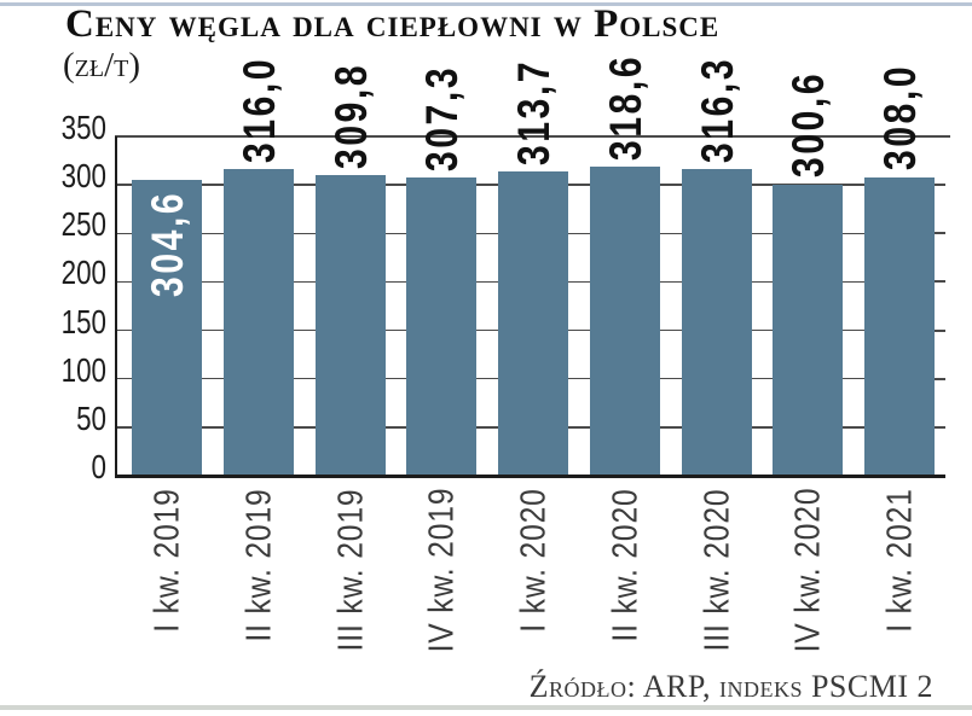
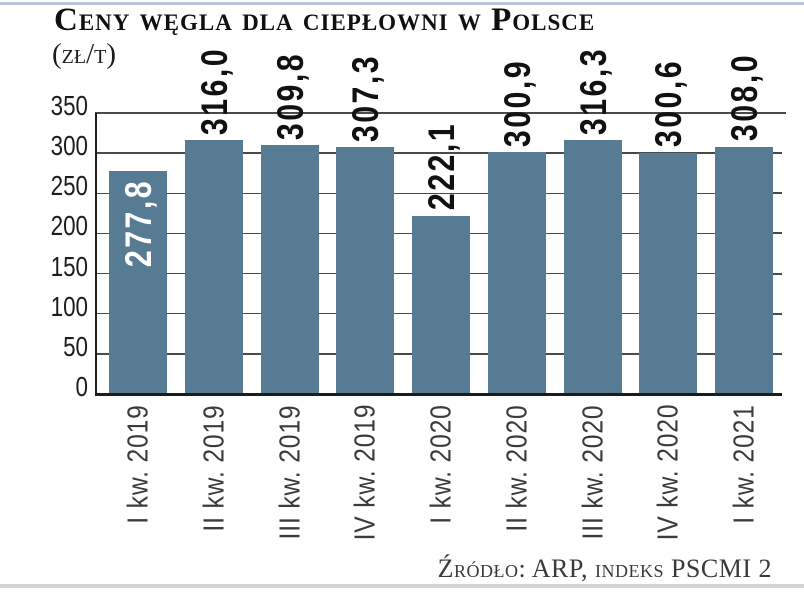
I kw. 2019: 304,6 -> 277,8
I kw. 2020: 313,7 -> 222,1
II kw. 2020: 318,6 -> 300,9
